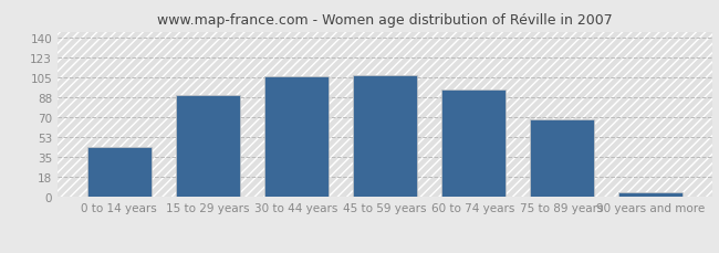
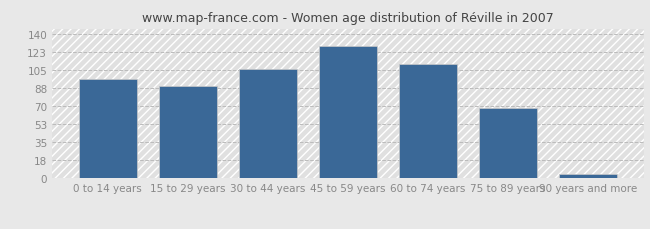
0 to 14 years: 44 -> 96
45 to 59 years: 107 -> 128
60 to 74 years: 94 -> 111
